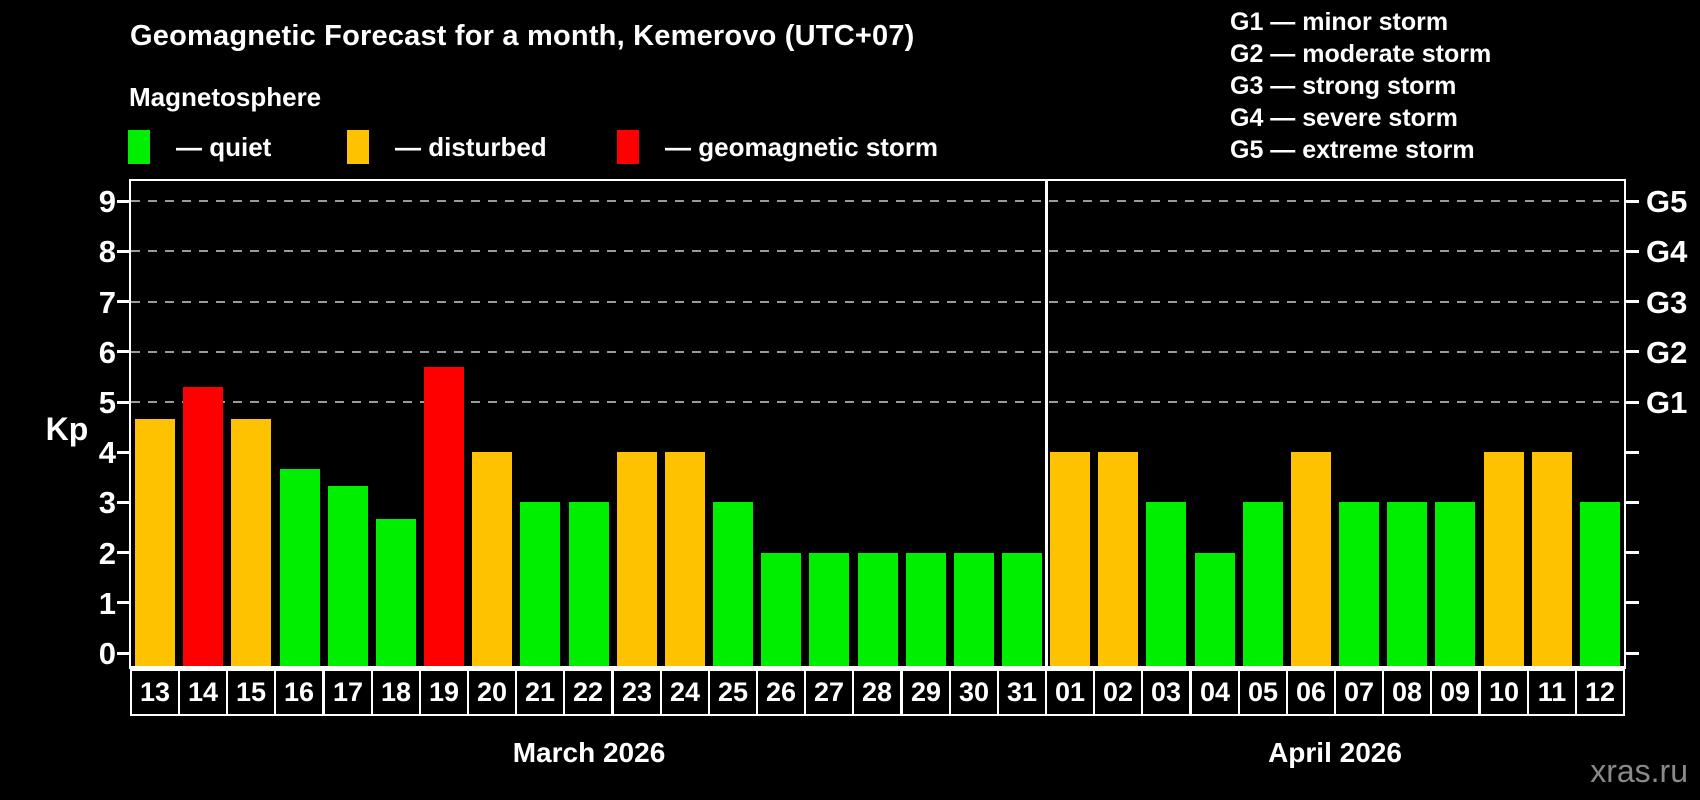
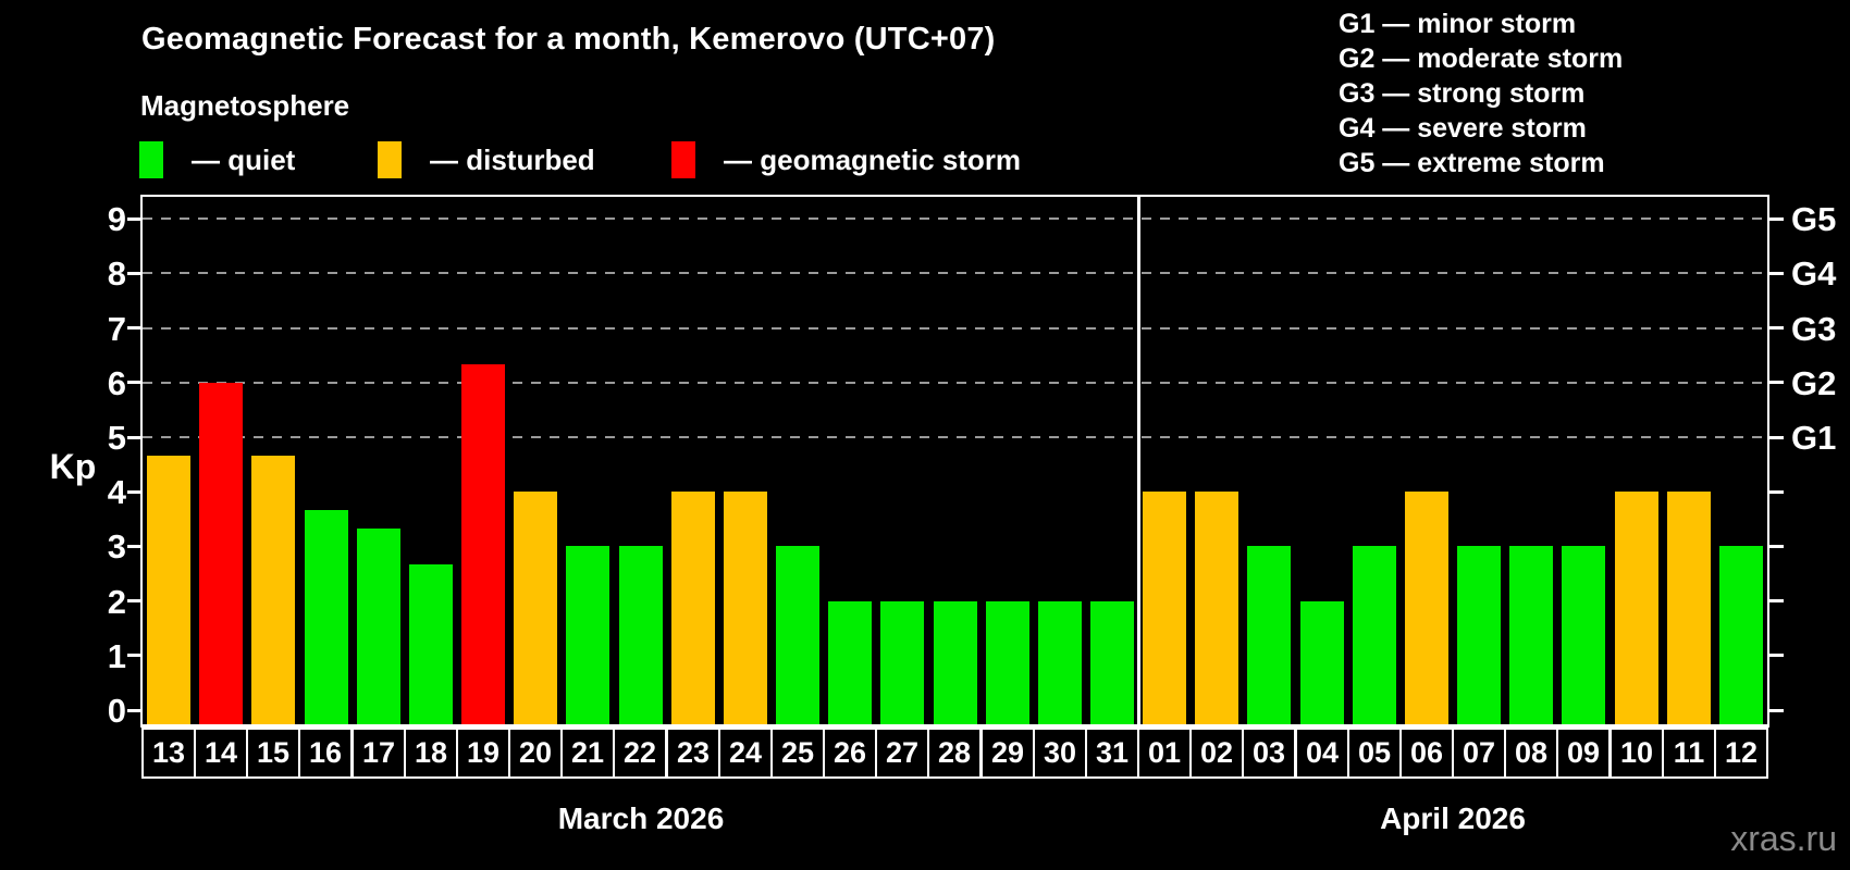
14: 5.3 -> 6.0
19: 5.7 -> 6.3
